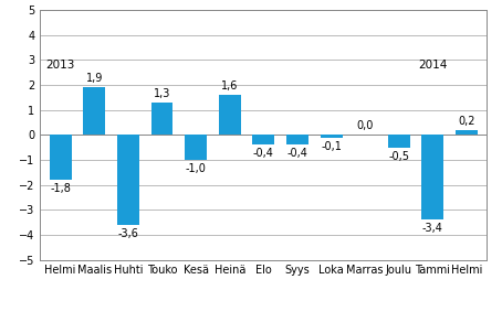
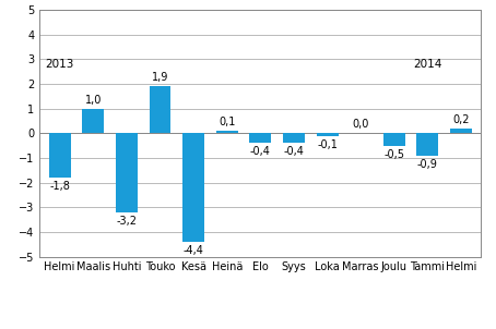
Maalis: 1,9 -> 1,0
Huhti: -3,6 -> -3,2
Touko: 1,3 -> 1,9
Kesä: -1,0 -> -4,4
Heinä: 1,6 -> 0,1
Tammi: -3,4 -> -0,9
